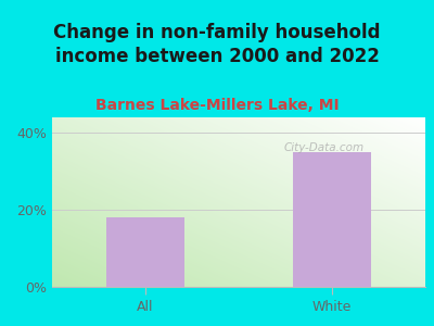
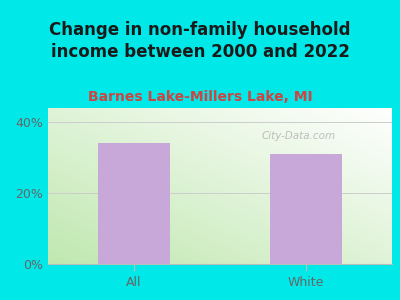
All: 18% -> 34%
White: 35% -> 31%
